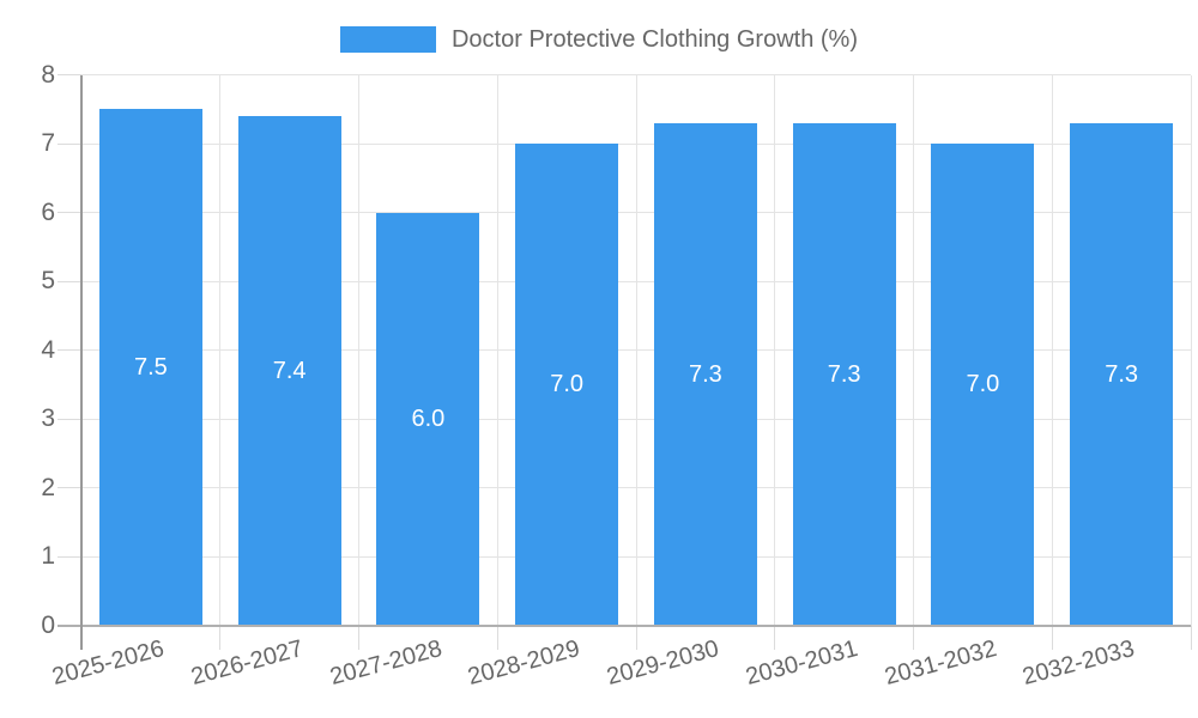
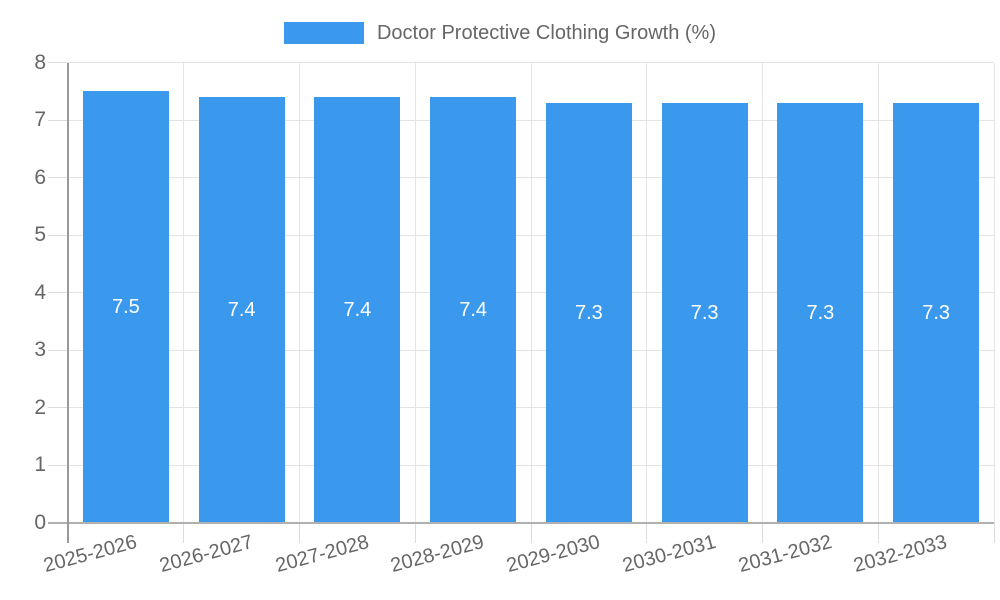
2027-2028: 6.0 -> 7.4
2028-2029: 7.0 -> 7.4
2031-2032: 7.0 -> 7.3
